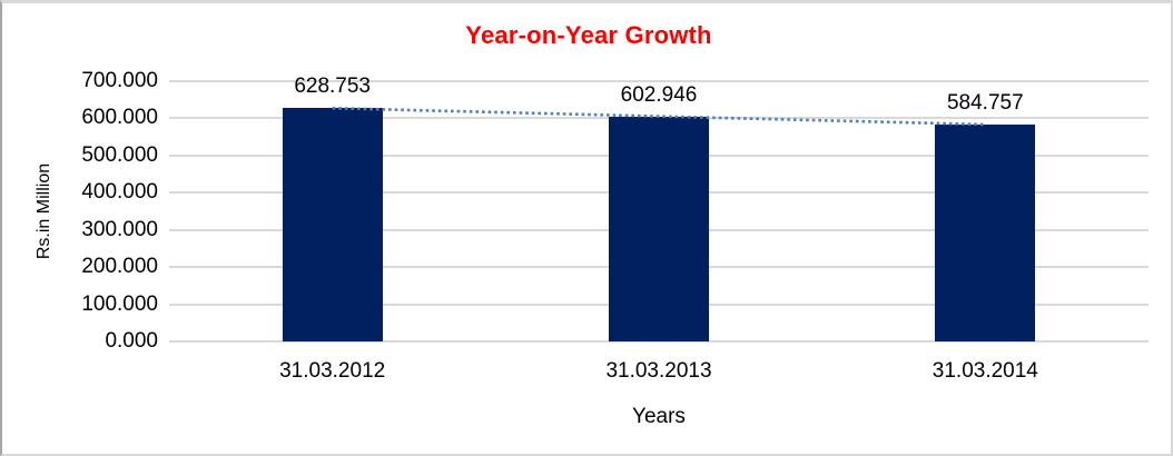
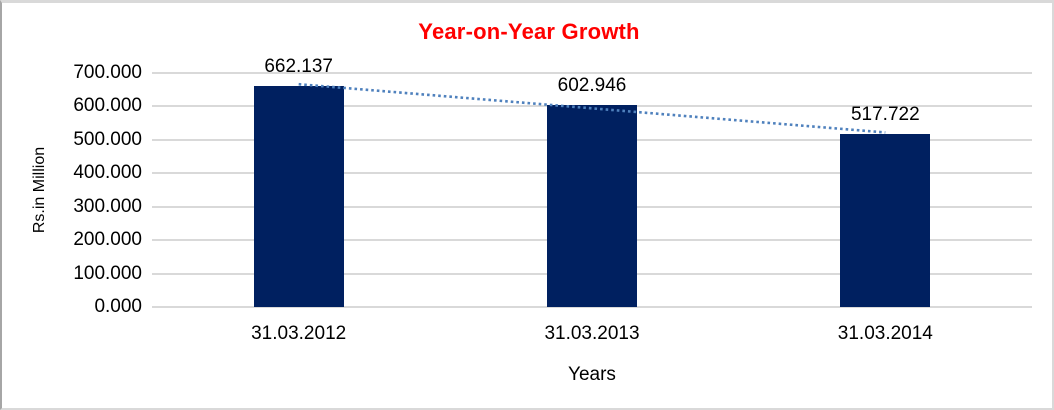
31.03.2012: 628.753 -> 662.137
31.03.2014: 584.757 -> 517.722
